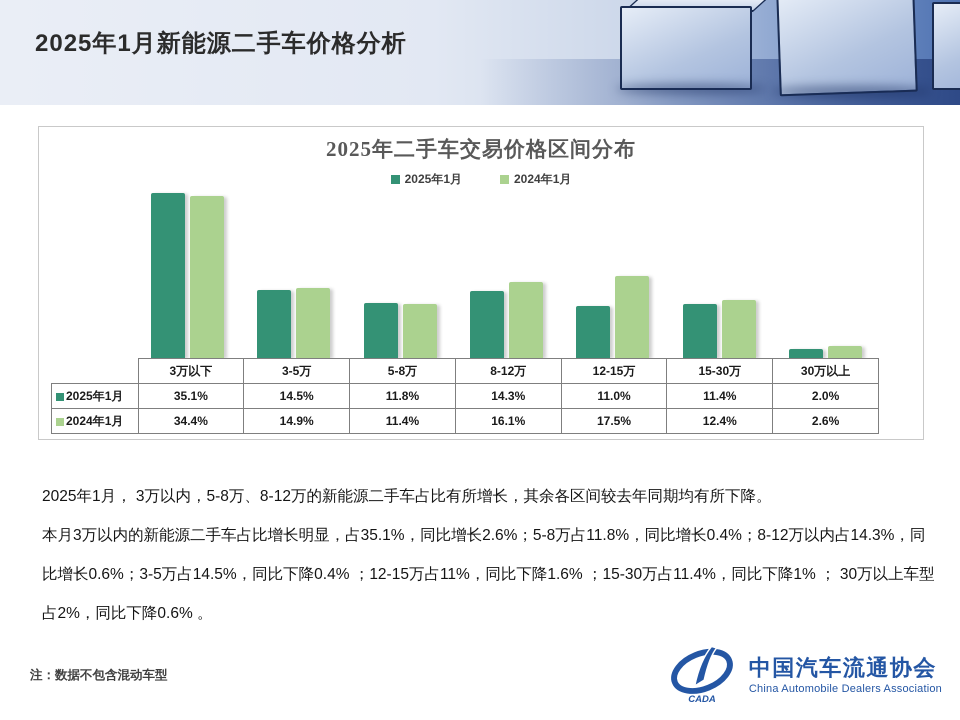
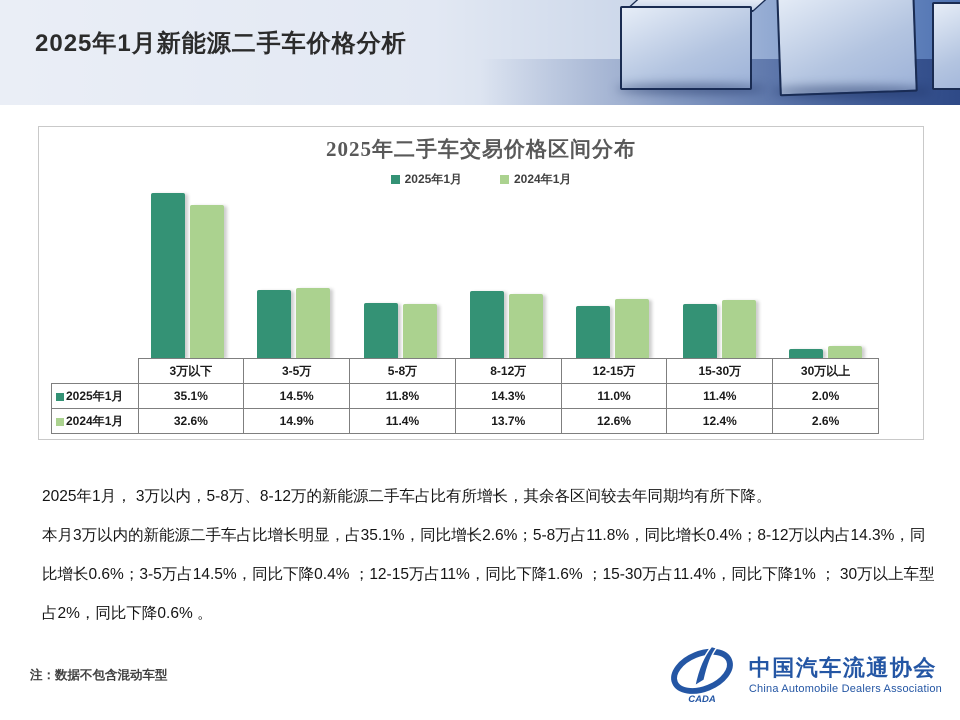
2024年1月/3万以下: 34.4% -> 32.6%
2024年1月/8-12万: 16.1% -> 13.7%
2024年1月/12-15万: 17.5% -> 12.6%
